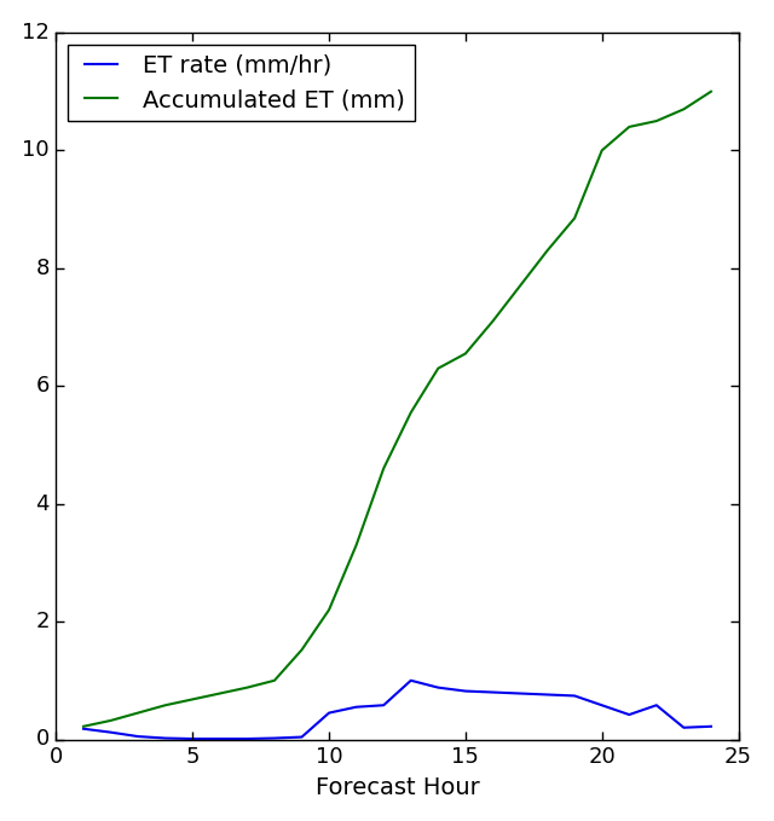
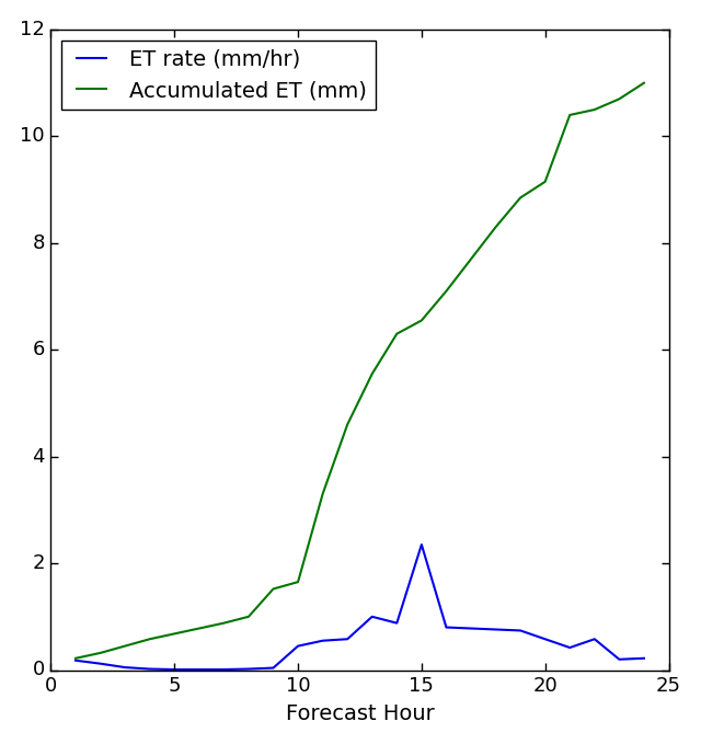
Accumulated ET (mm)/10: 2.20 -> 1.65
ET rate (mm/hr)/15: 0.82 -> 2.35
Accumulated ET (mm)/20: 10.00 -> 9.15
